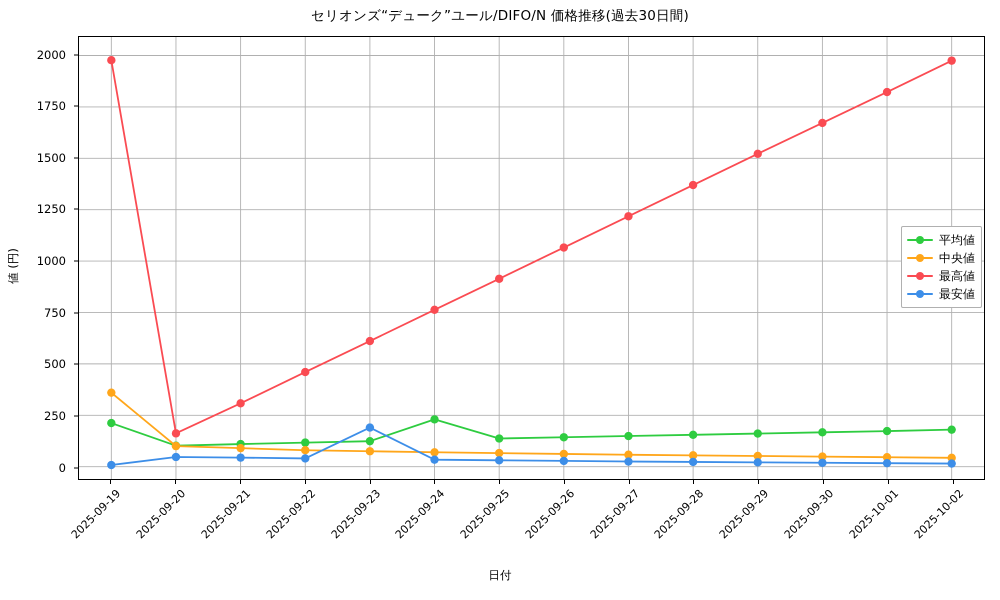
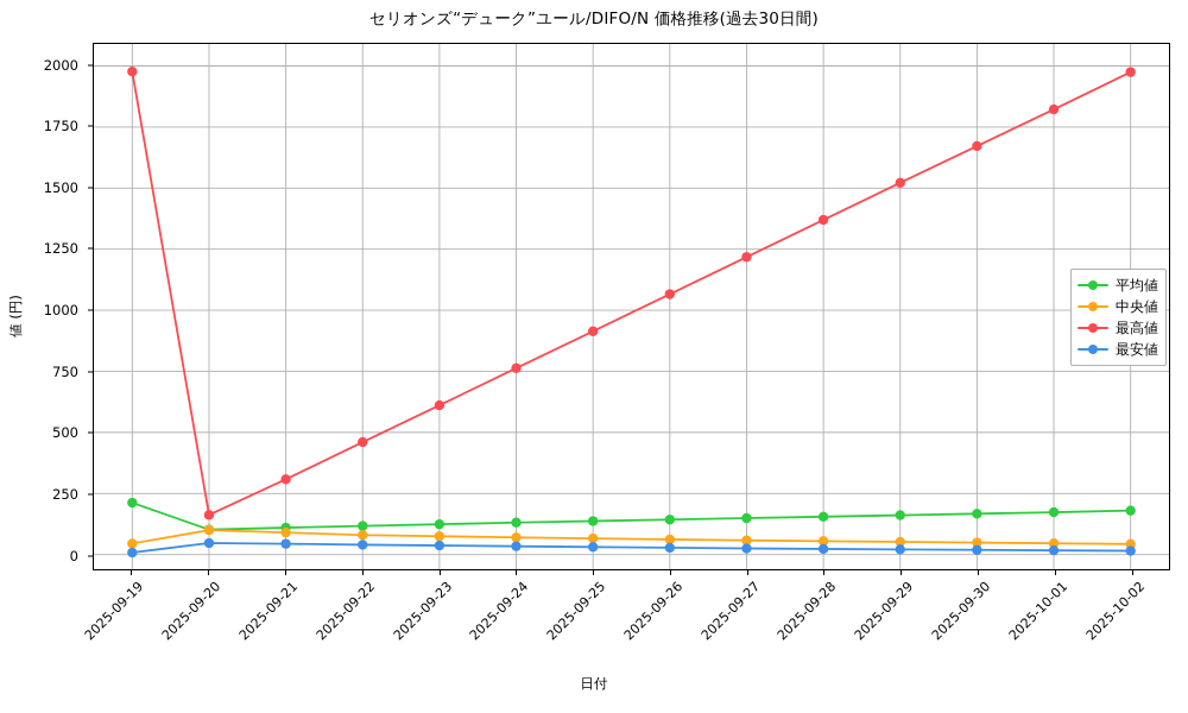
中央値/2025-09-19: 360 -> 40
最安値/2025-09-23: 190 -> 40
平均値/2025-09-24: 230 -> 130
